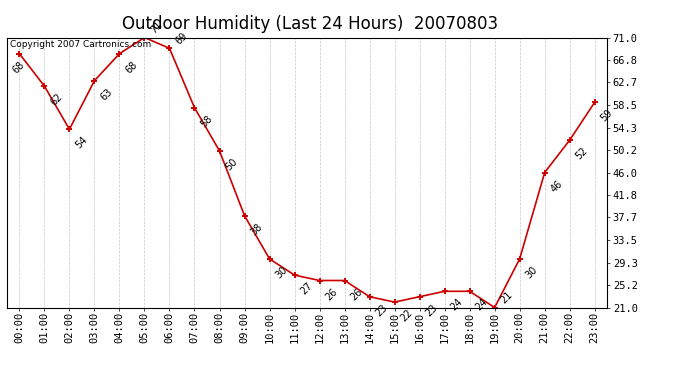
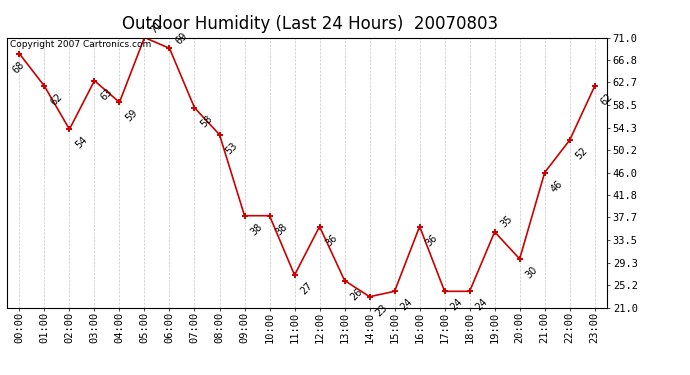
04:00: 68 -> 59
08:00: 50 -> 53
10:00: 30 -> 38
12:00: 26 -> 36
15:00: 22 -> 24
16:00: 23 -> 36
19:00: 21 -> 35
23:00: 59 -> 62
